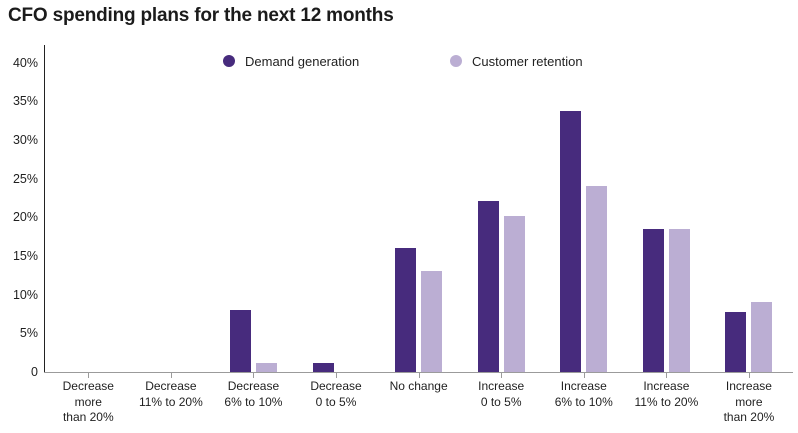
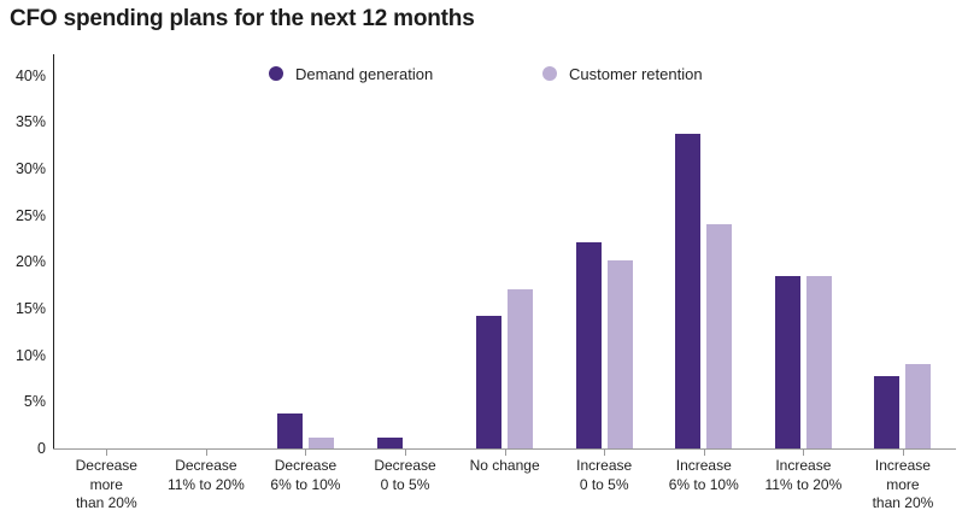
Demand generation/Decrease 6% to 10%: 8% -> 4%
Demand generation/No change: 16% -> 14%
Customer retention/No change: 13% -> 17%
